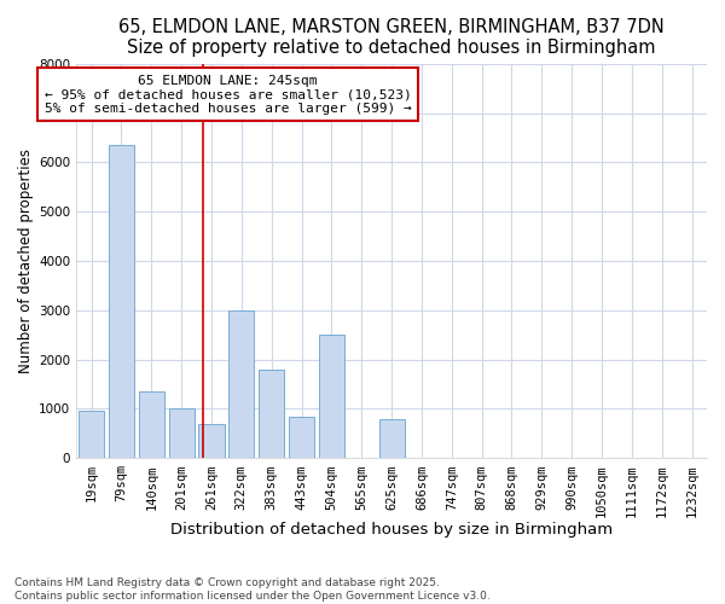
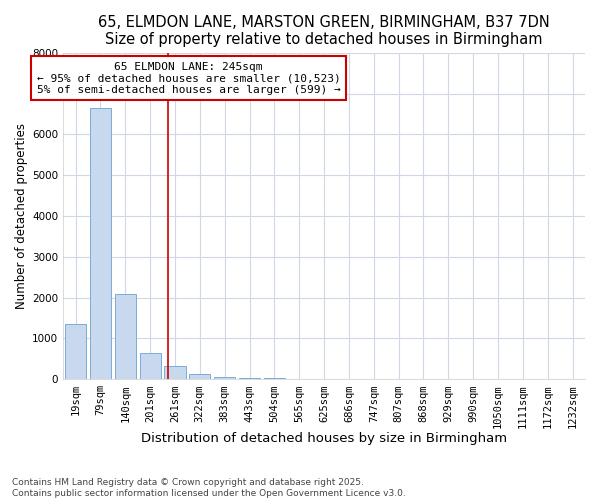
19sqm: 950 -> 1350
79sqm: 6350 -> 6650
140sqm: 1350 -> 2100
201sqm: 1000 -> 650
261sqm: 700 -> 320
322sqm: 3000 -> 120
383sqm: 1800 -> 50
443sqm: 850 -> 30
504sqm: 2500 -> 20
625sqm: 800 -> 0
